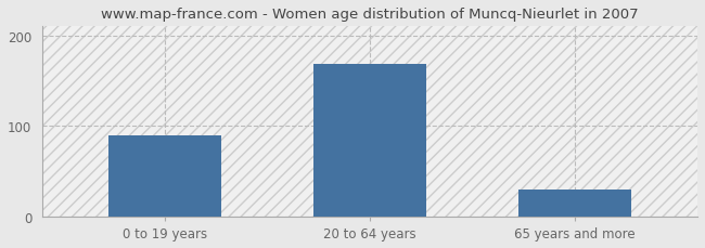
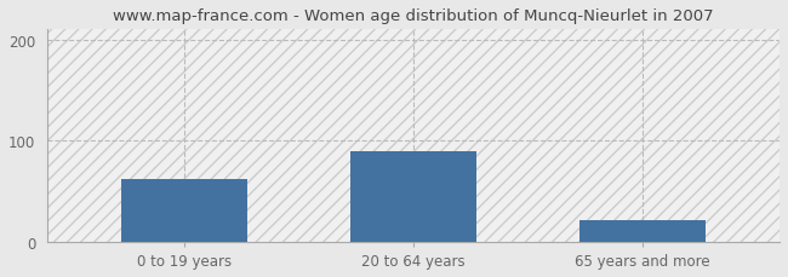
0 to 19 years: 90 -> 62
20 to 64 years: 168 -> 90
65 years and more: 30 -> 22
